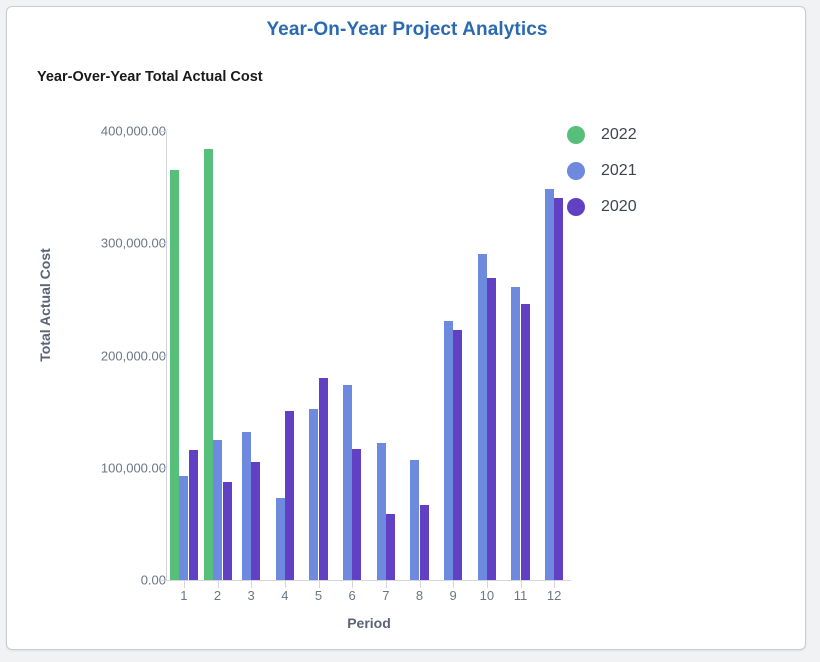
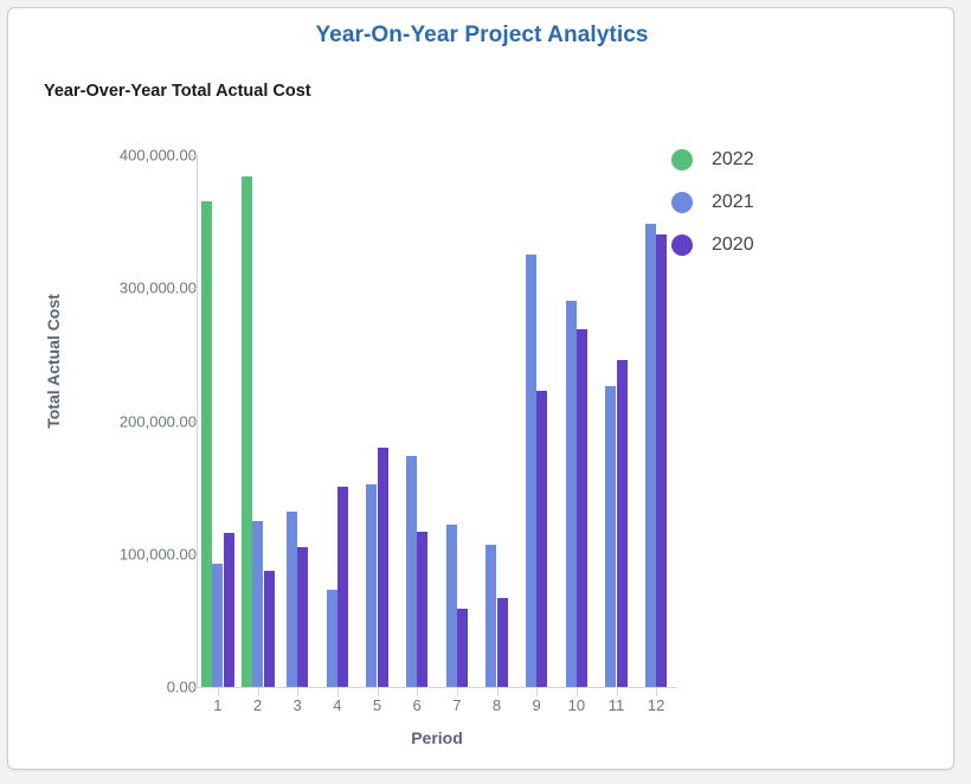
2021/9: 231000 -> 325000
2021/11: 261000 -> 226000
